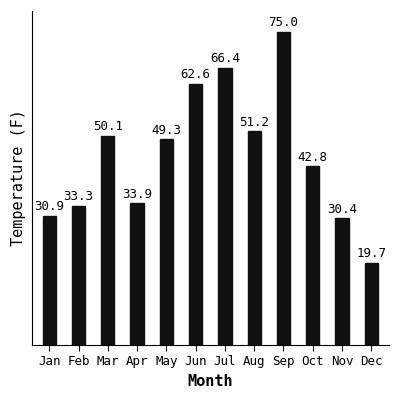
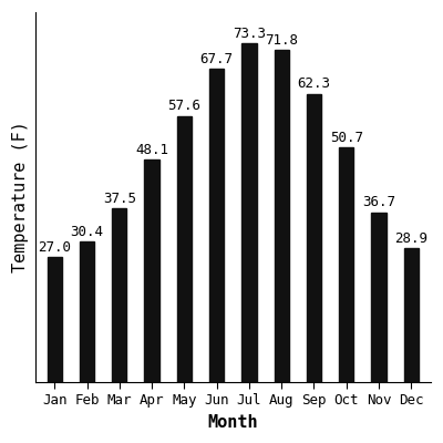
Jan: 30.9 -> 27.0
Feb: 33.3 -> 30.4
Mar: 50.1 -> 37.5
Apr: 33.9 -> 48.1
May: 49.3 -> 57.6
Jun: 62.6 -> 67.7
Jul: 66.4 -> 73.3
Aug: 51.2 -> 71.8
Sep: 75.0 -> 62.3
Oct: 42.8 -> 50.7
Nov: 30.4 -> 36.7
Dec: 19.7 -> 28.9
